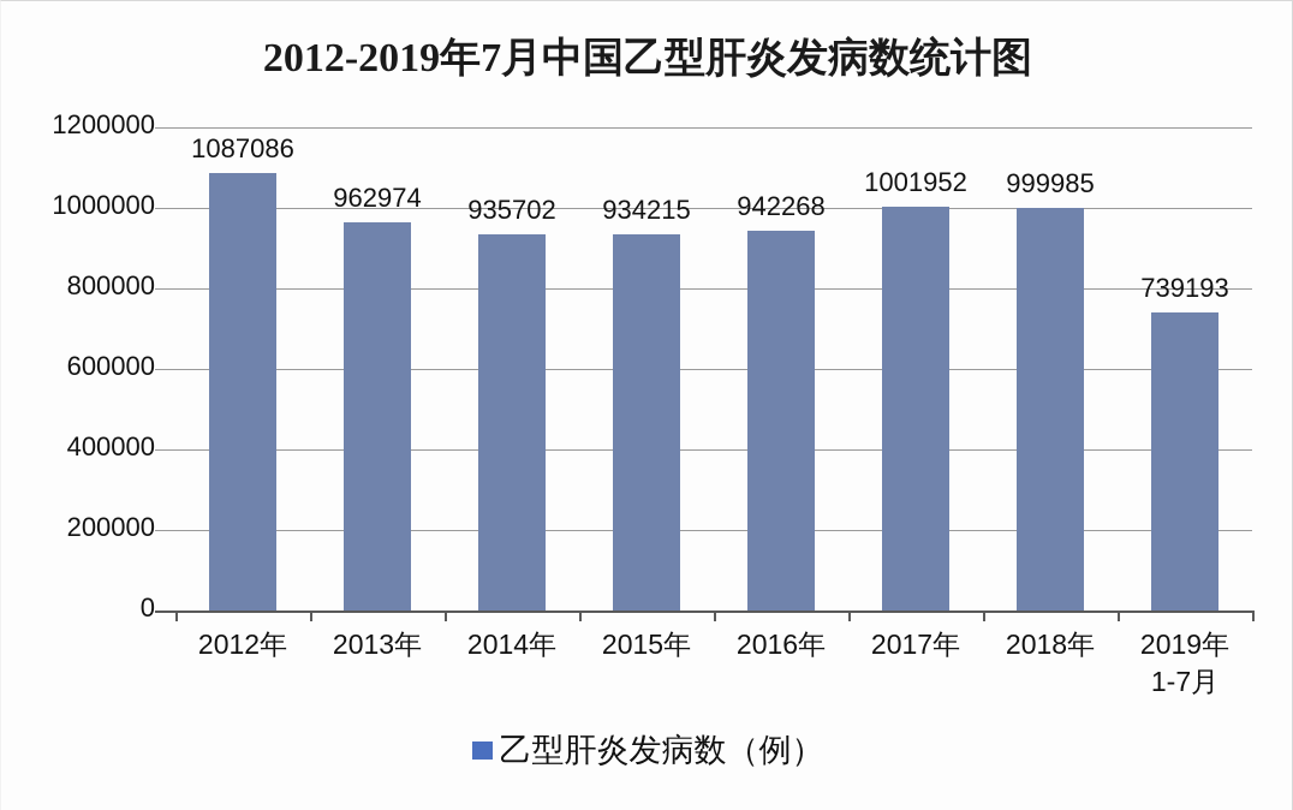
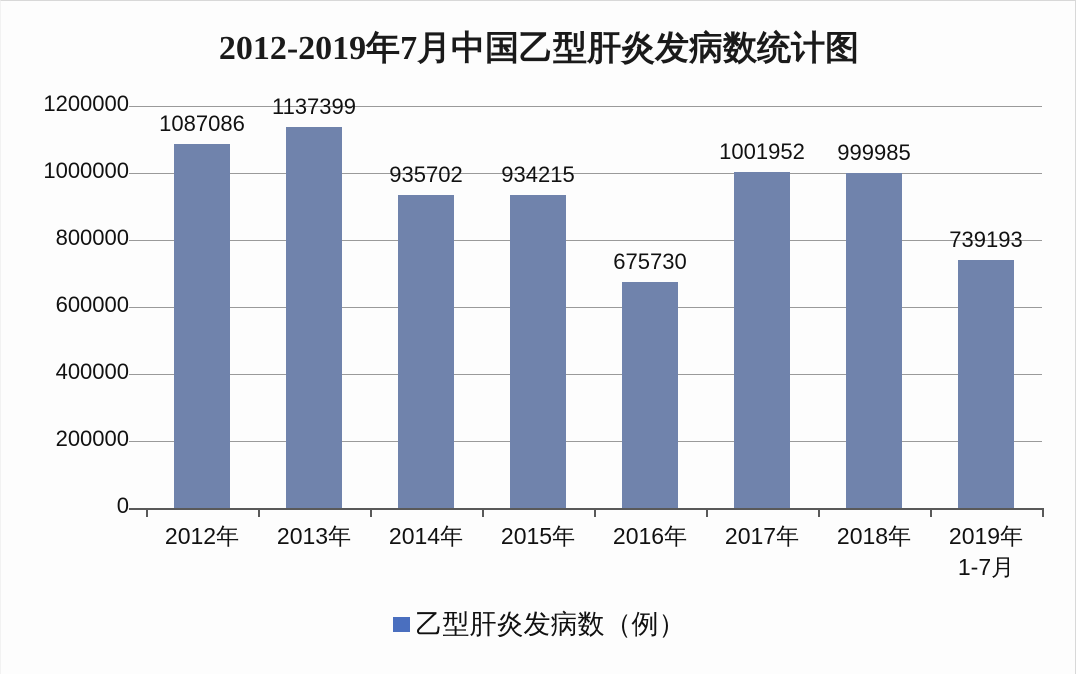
2013年: 962974 -> 1137399
2016年: 942268 -> 675730
